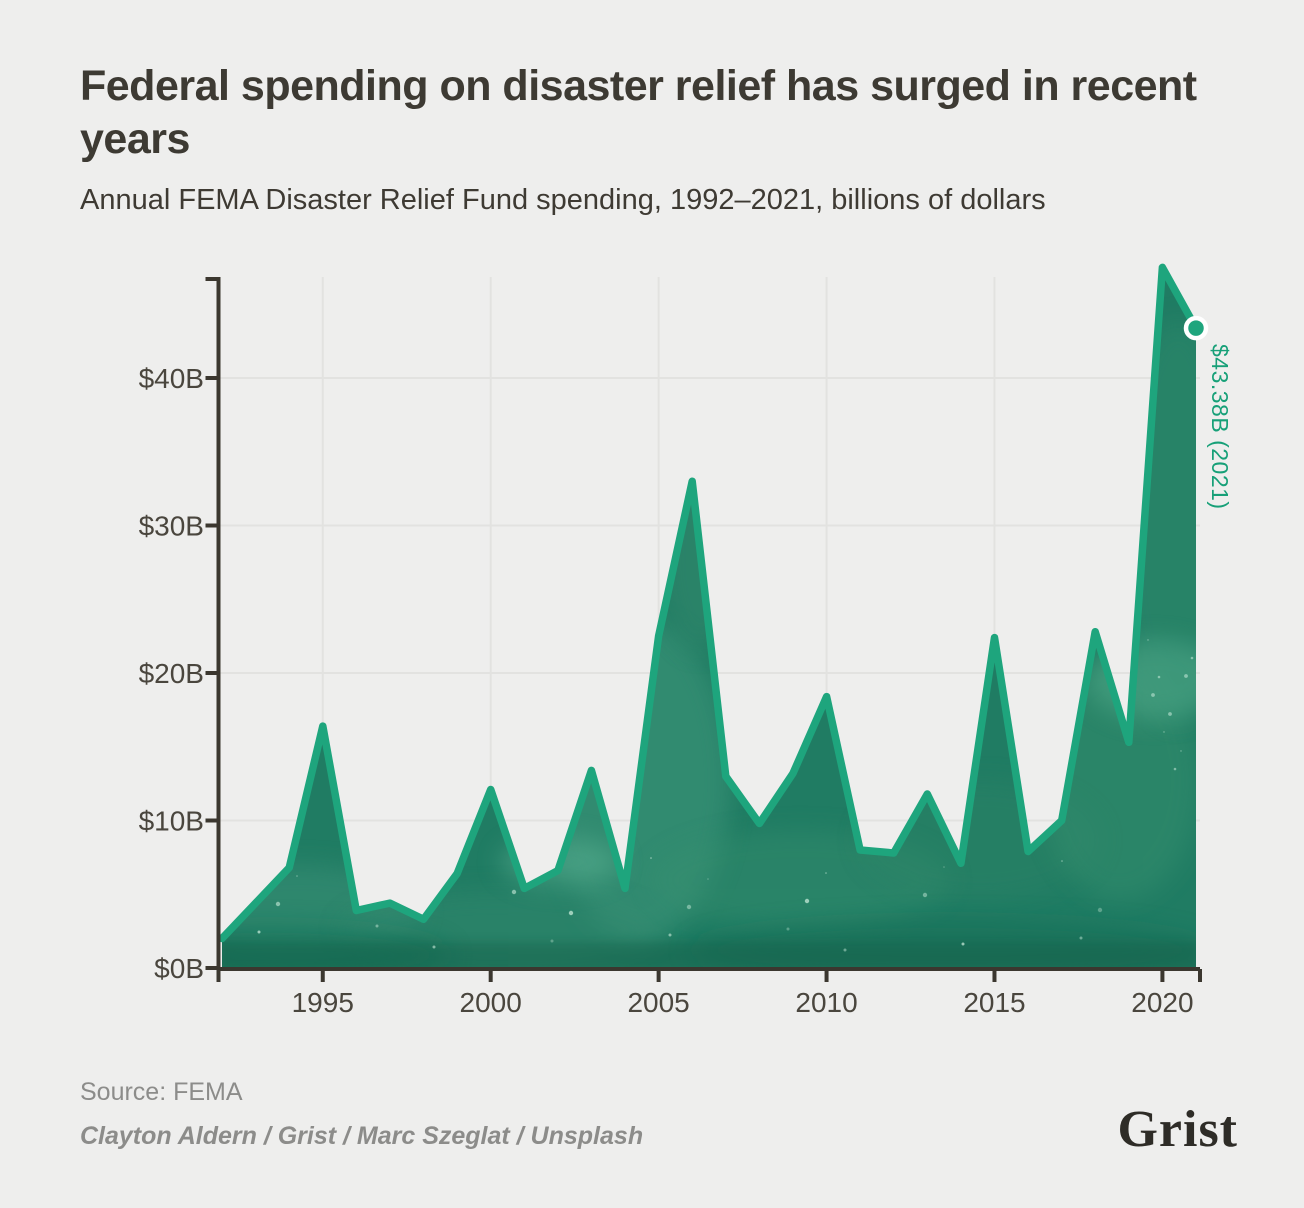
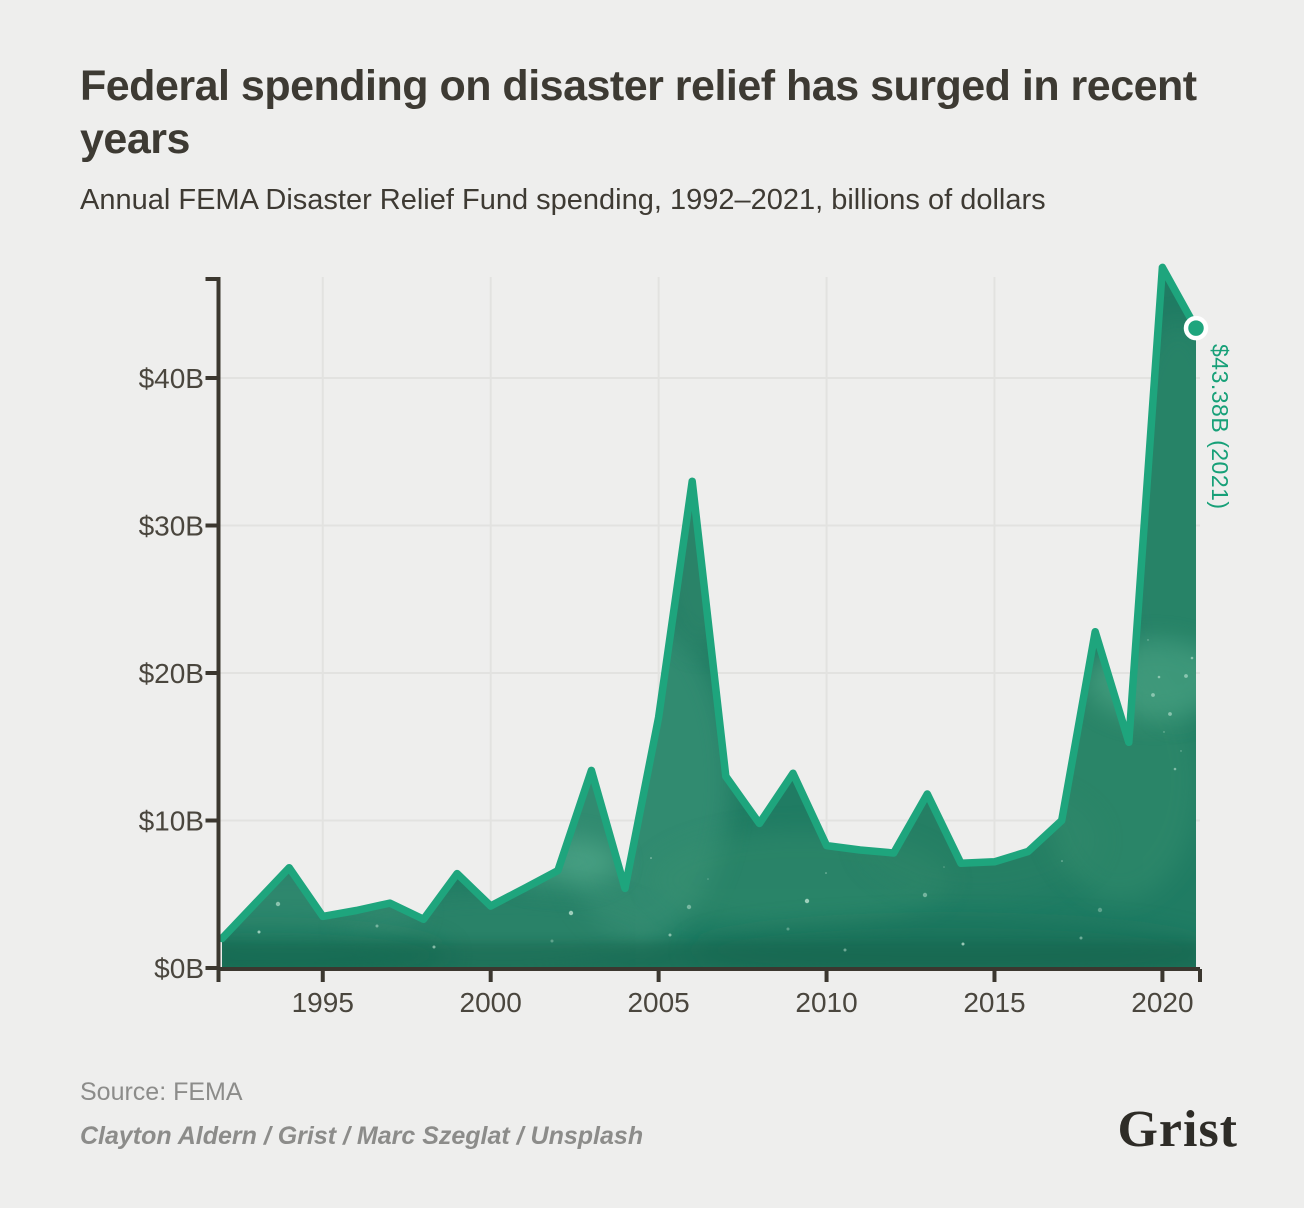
1995: $16.4B -> $3.5B
2000: $12.1B -> $4.2B
2005: $22.5B -> $17.0B
2010: $18.4B -> $8.3B
2015: $22.4B -> $7.2B
